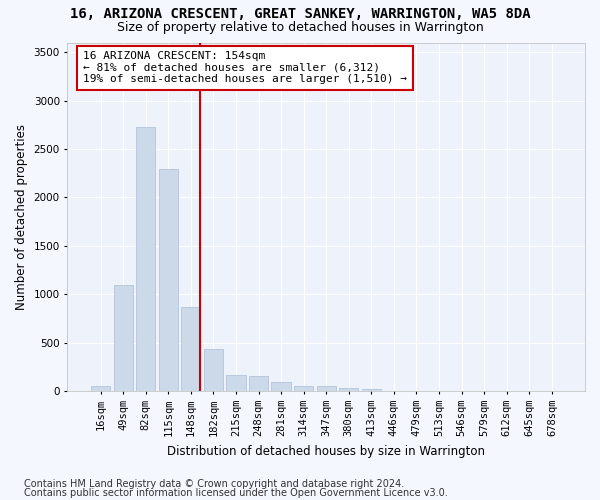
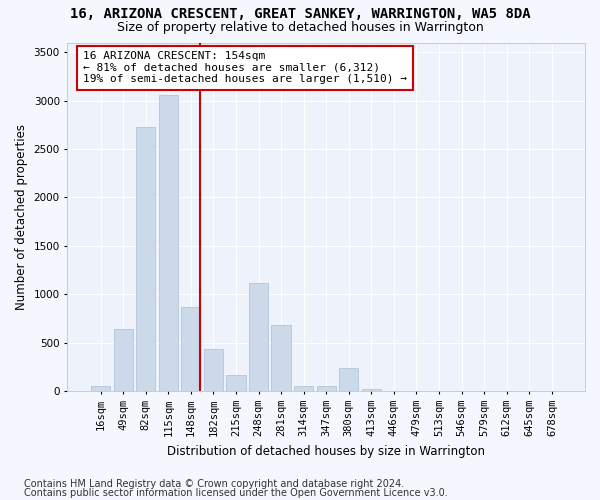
49sqm: 1100 -> 640
115sqm: 2290 -> 3060
248sqm: 160 -> 1120
281sqm: 100 -> 680
380sqm: 30 -> 240
